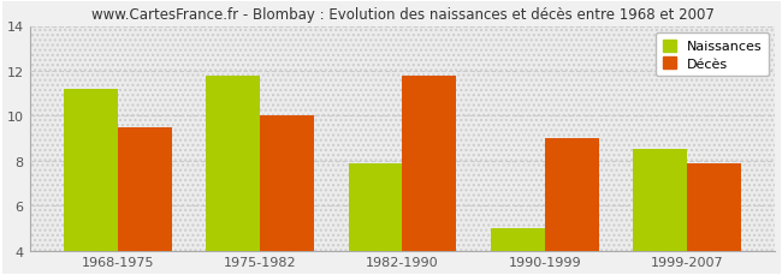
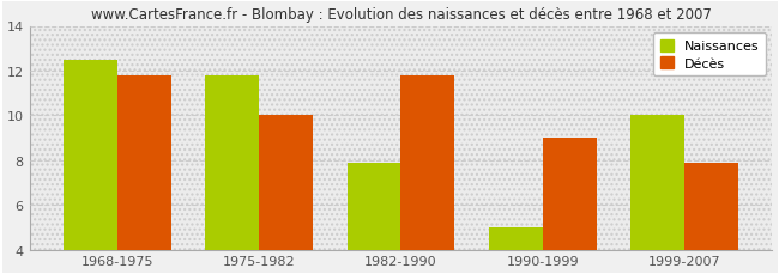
Naissances/1968-1975: 11.2 -> 12.5
Décès/1968-1975: 9.5 -> 11.8
Naissances/1999-2007: 8.5 -> 10.0
